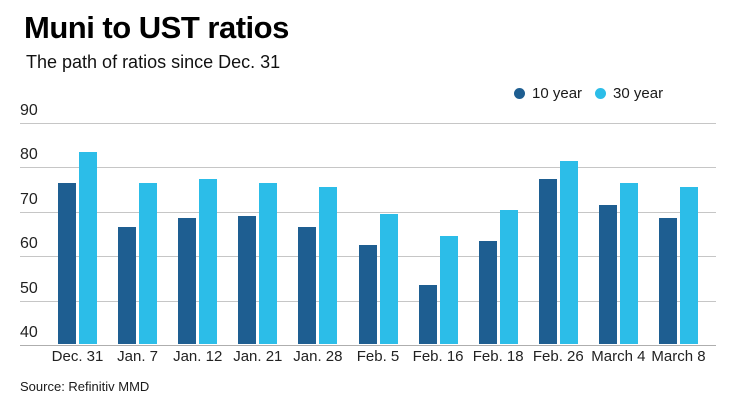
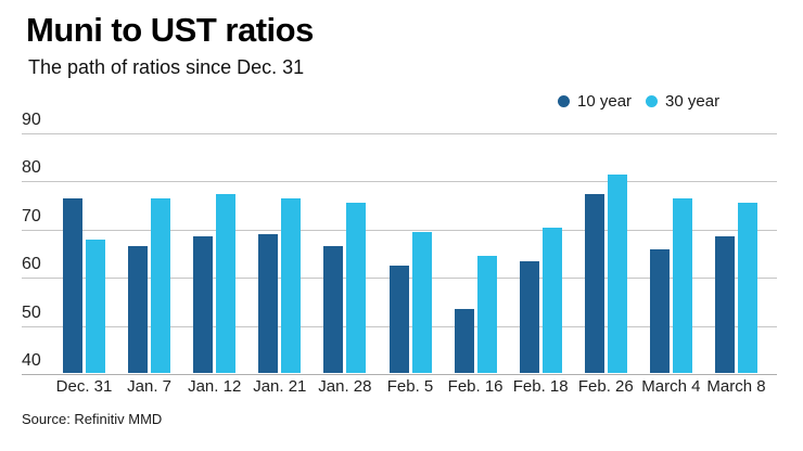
30 year/Dec. 31: 84 -> 68
10 year/March 4: 72 -> 66
